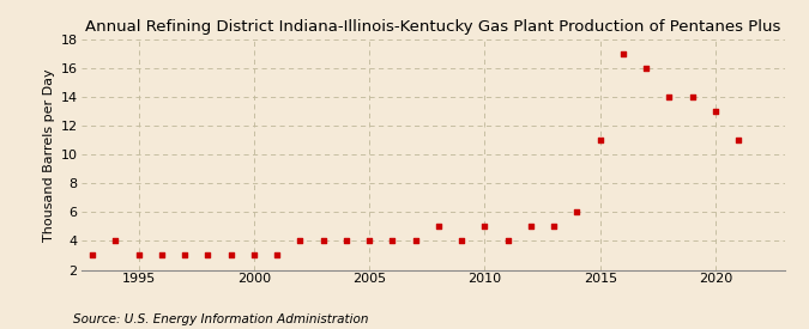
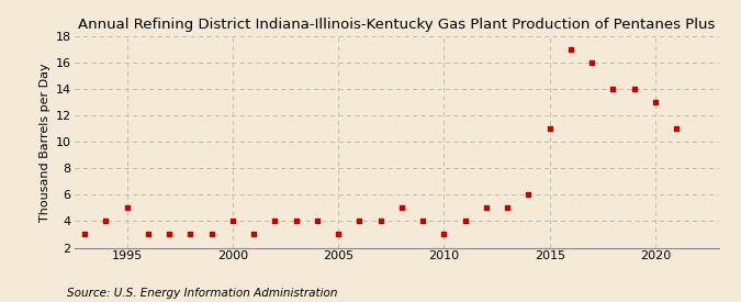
1995: 3 -> 5
2000: 3 -> 4
2005: 4 -> 3
2010: 5 -> 3
